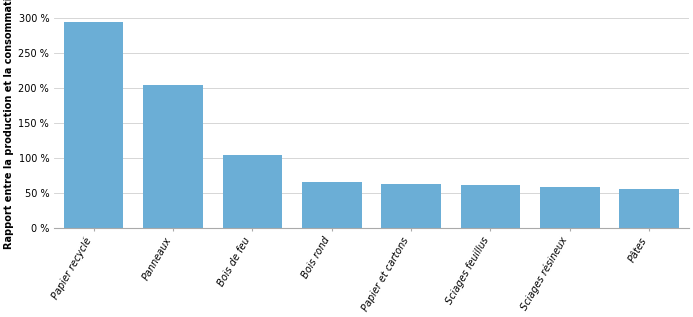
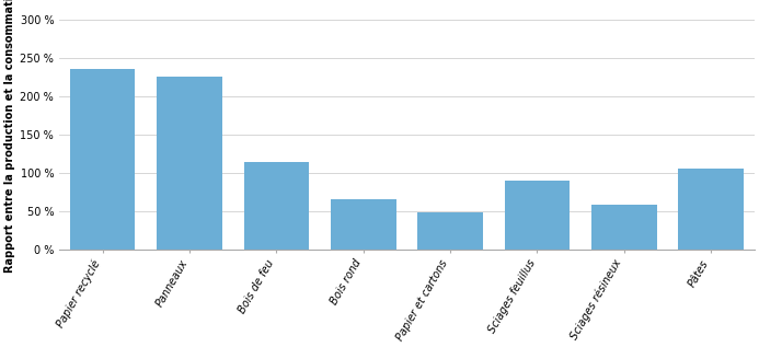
Papier recyclé: 295 % -> 236 %
Panneaux: 205 % -> 226 %
Bois de feu: 104 % -> 114 %
Papier et cartons: 63 % -> 48 %
Sciages feuillus: 61 % -> 90 %
Pâtes: 55 % -> 106 %
